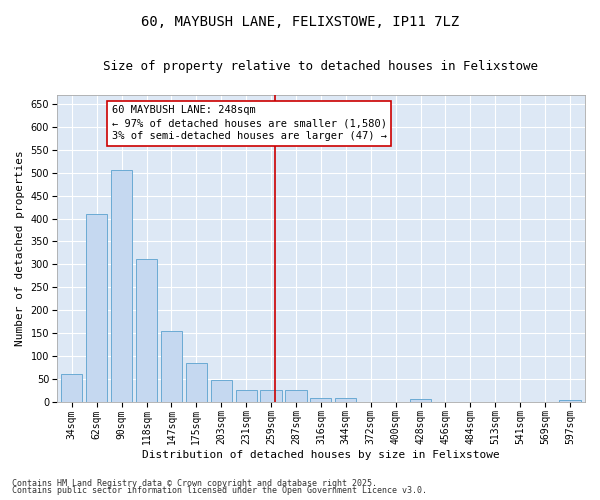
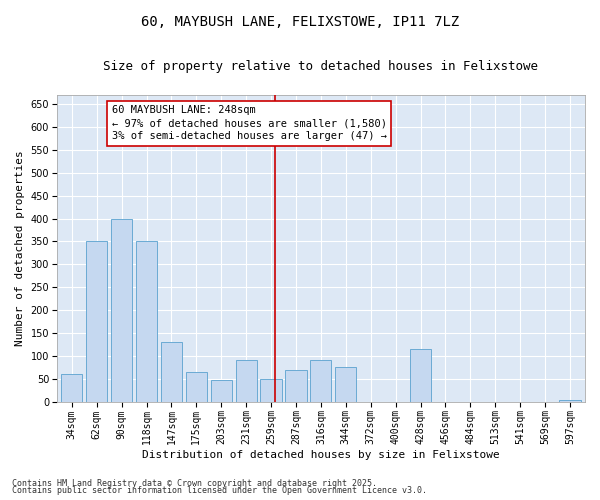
62sqm: 410 -> 350
90sqm: 505 -> 400
118sqm: 312 -> 350
147sqm: 155 -> 130
175sqm: 85 -> 65
231sqm: 25 -> 90
259sqm: 25 -> 50
287sqm: 25 -> 70
316sqm: 8 -> 90
344sqm: 7 -> 75
428sqm: 5 -> 115
